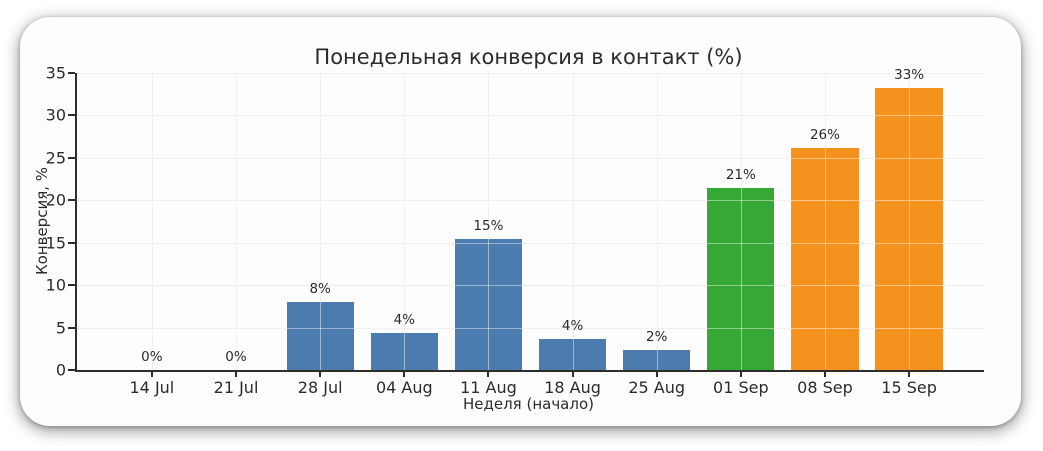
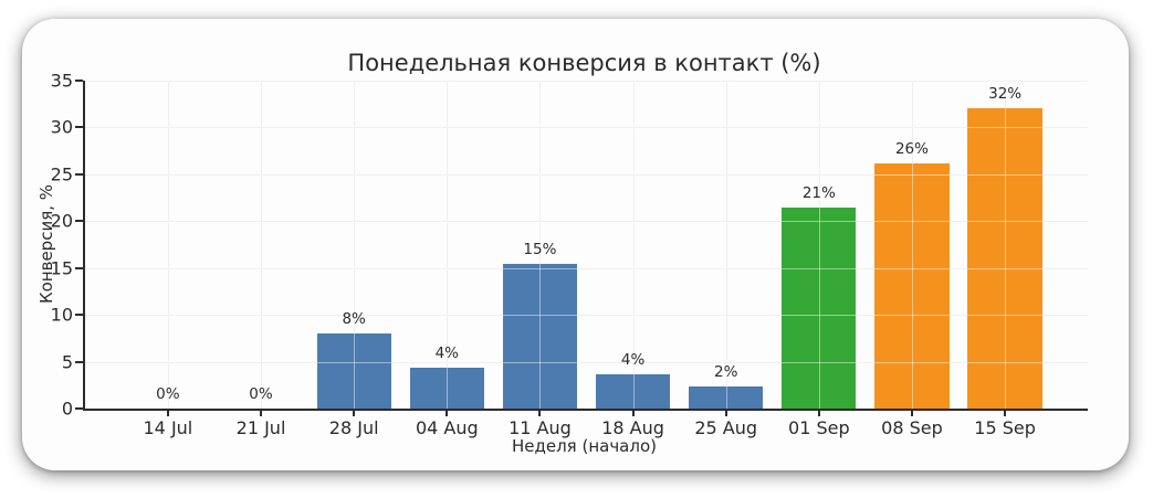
15 Sep: 33% -> 32%
